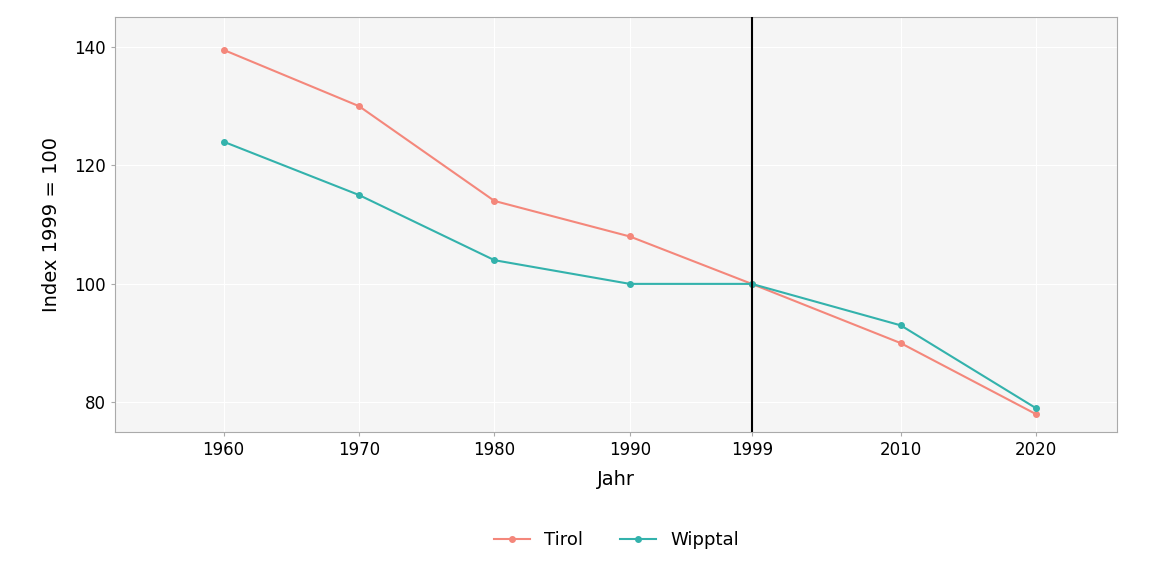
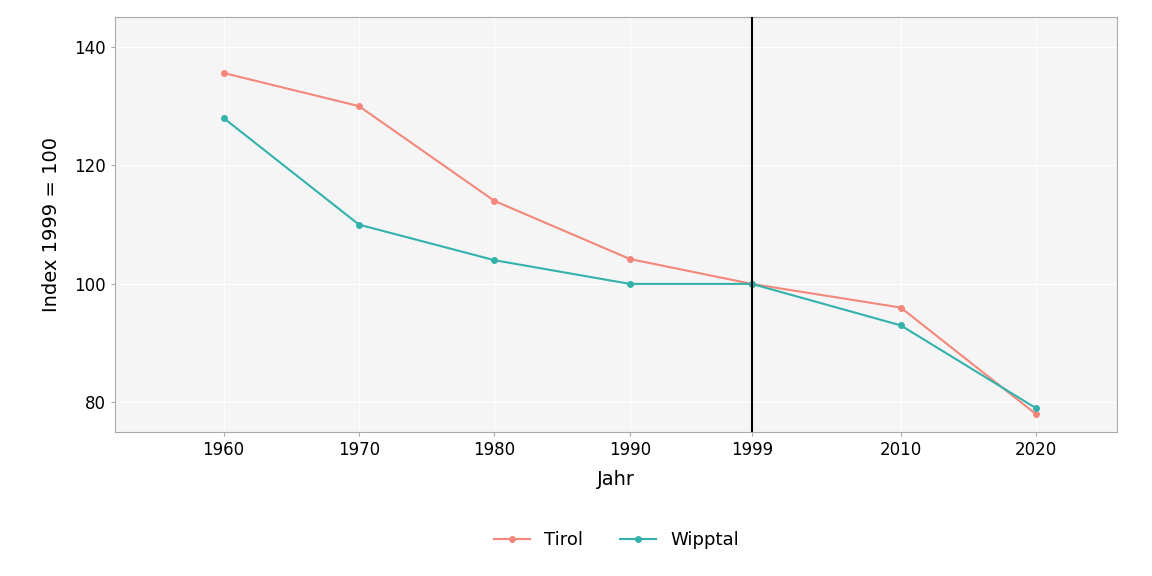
Tirol/1960: 139.5 -> 135.6
Wipptal/1960: 124 -> 128
Wipptal/1970: 115 -> 110
Tirol/1990: 108.0 -> 104.2
Tirol/2010: 90.0 -> 96.0
